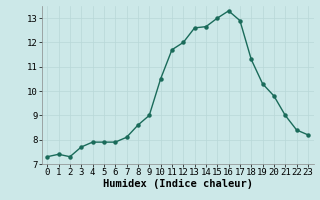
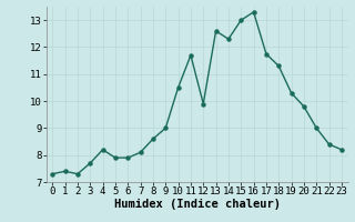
4: 7.90 -> 8.20
12: 12.00 -> 9.90
14: 12.65 -> 12.30
17: 12.90 -> 11.75
